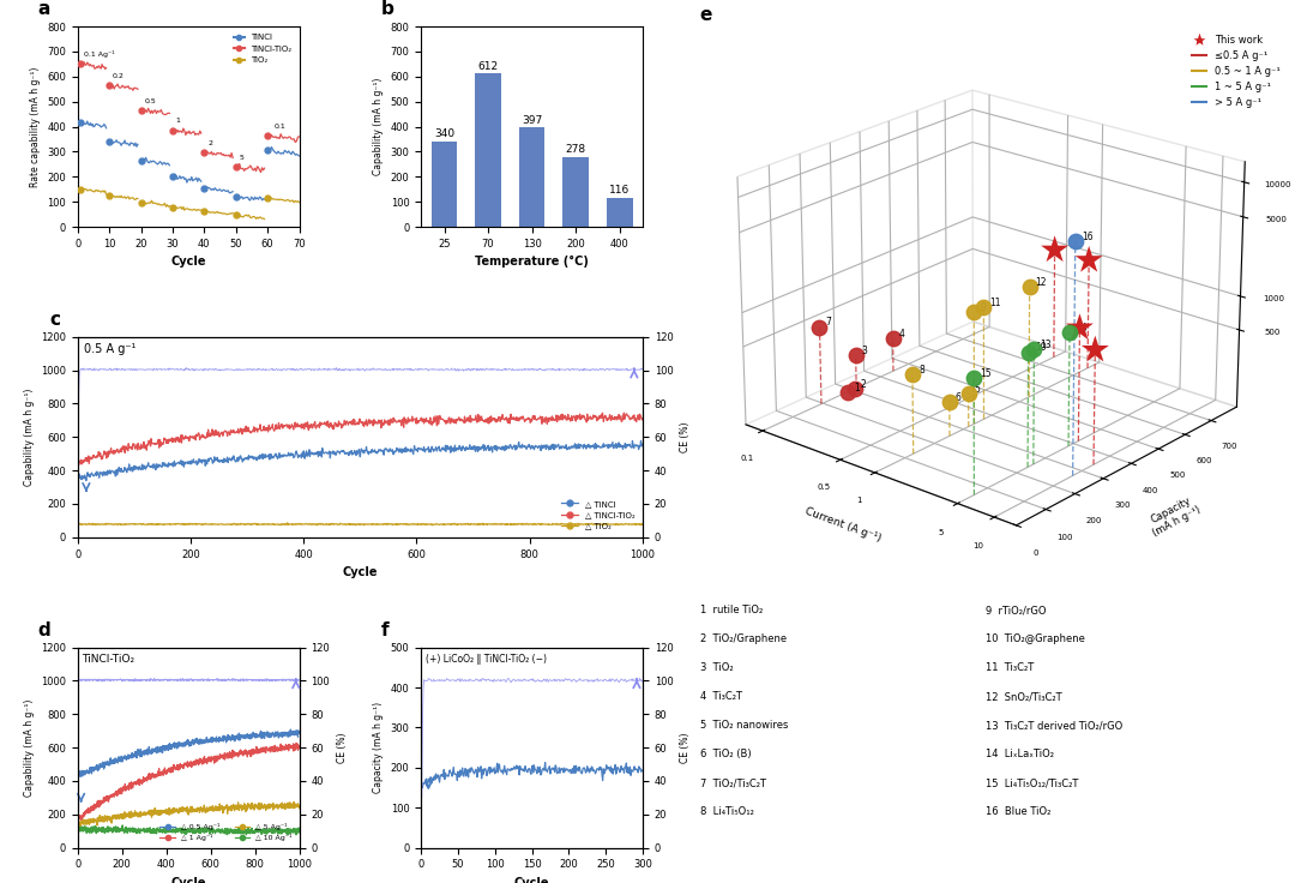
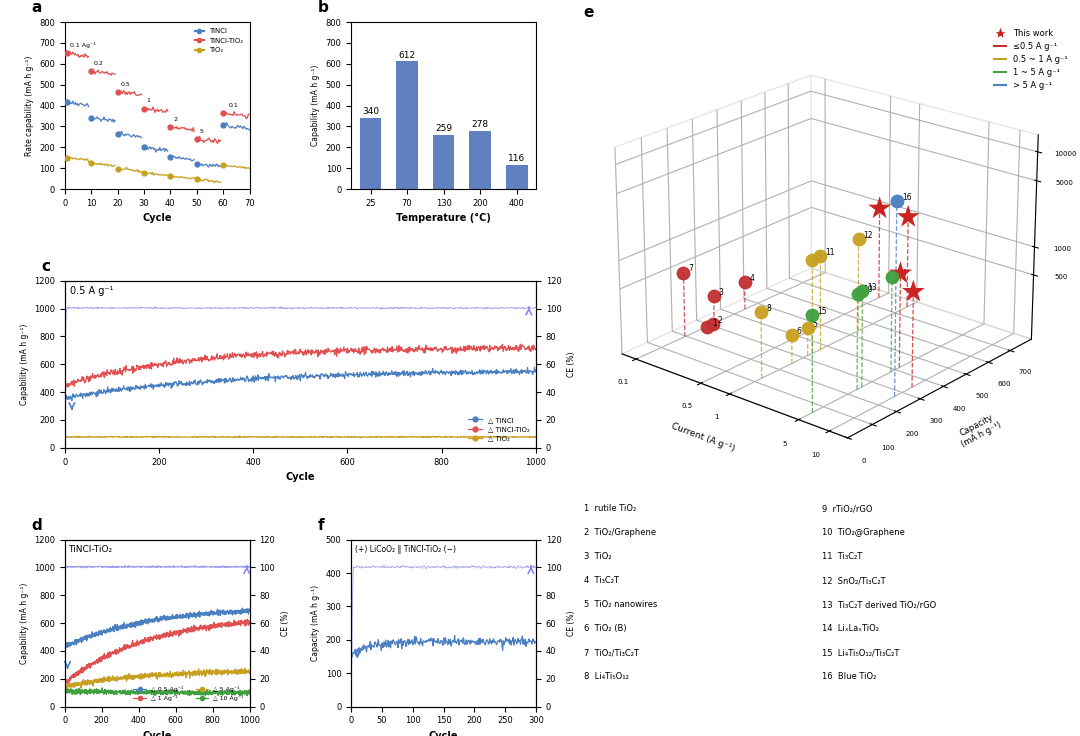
130: 397 -> 259
